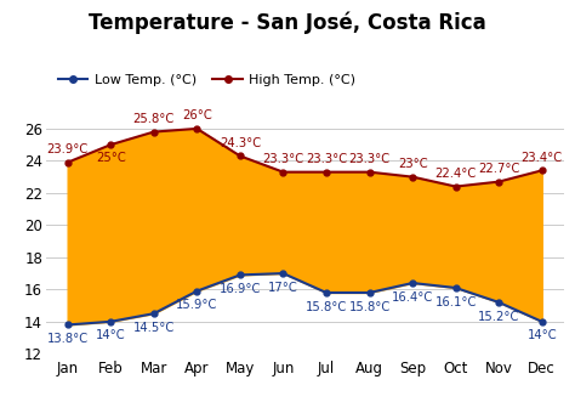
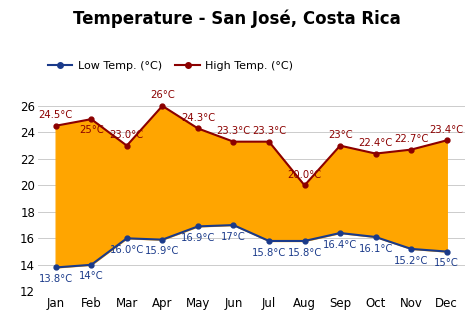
High Temp. (°C)/Jan: 23.9°C -> 24.5°C
High Temp. (°C)/Mar: 25.8°C -> 23.0°C
Low Temp. (°C)/Mar: 14.5°C -> 16.0°C
High Temp. (°C)/Aug: 23.3°C -> 20.0°C
Low Temp. (°C)/Dec: 14°C -> 15°C
